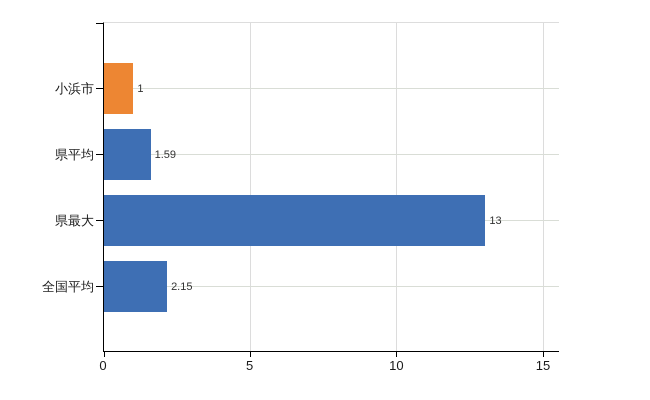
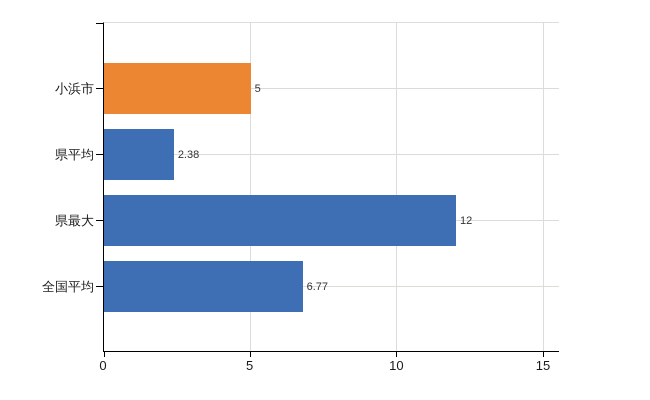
小浜市: 1 -> 5
県平均: 1.59 -> 2.38
県最大: 13 -> 12
全国平均: 2.15 -> 6.77
